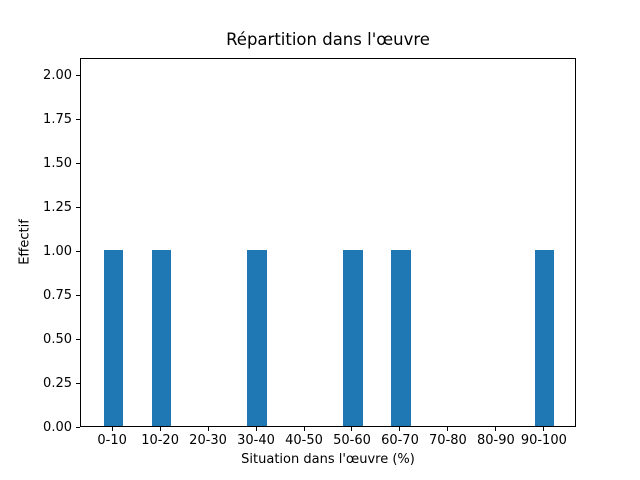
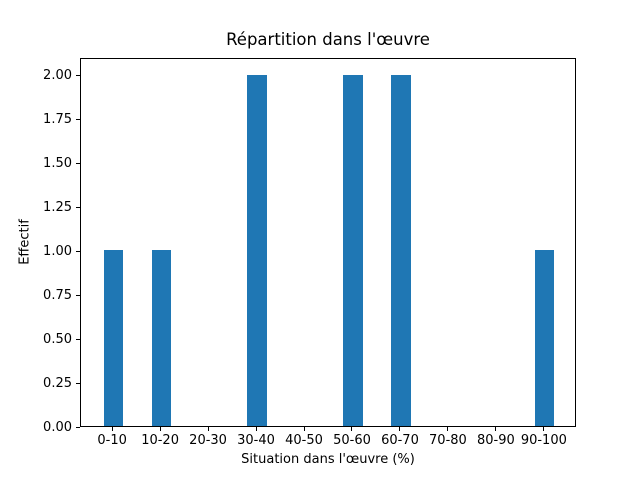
30-40: 1 -> 2
50-60: 1 -> 2
60-70: 1 -> 2
